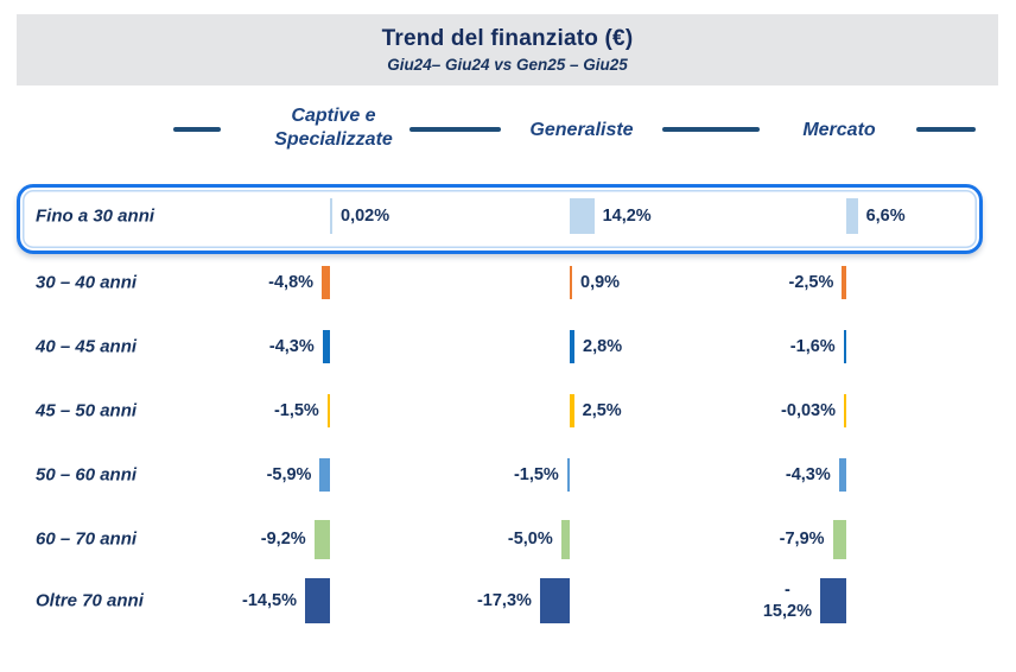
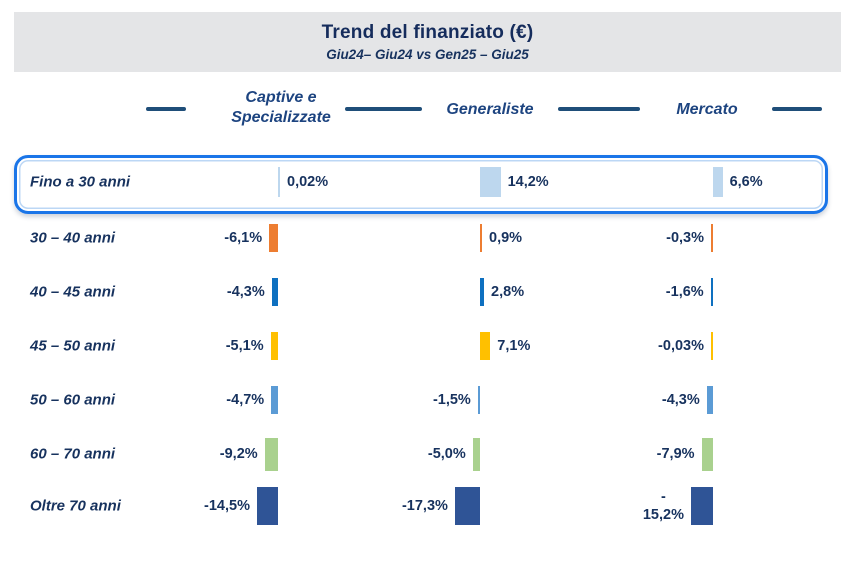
Captive e Specializzate/30 – 40 anni: -4,8% -> -6,1%
Mercato/30 – 40 anni: -2,5% -> -0,3%
Captive e Specializzate/45 – 50 anni: -1,5% -> -5,1%
Generaliste/45 – 50 anni: 2,5% -> 7,1%
Captive e Specializzate/50 – 60 anni: -5,9% -> -4,7%
